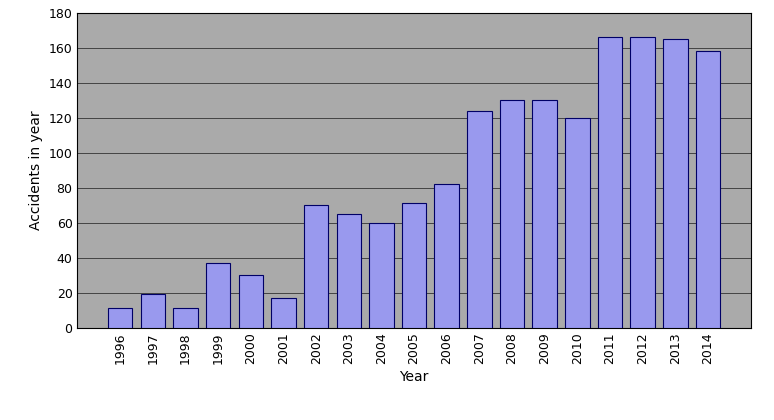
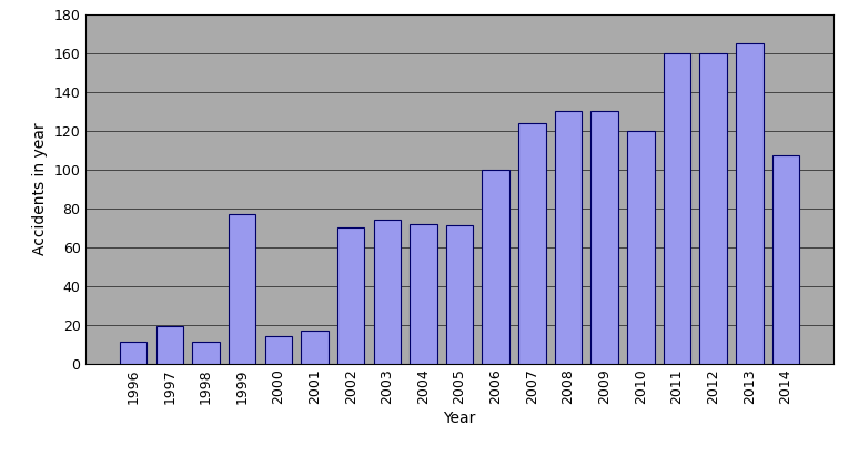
1999: 37 -> 77
2000: 30 -> 14
2003: 65 -> 74
2004: 60 -> 72
2006: 82 -> 100
2011: 166 -> 160
2012: 166 -> 160
2014: 158 -> 107
